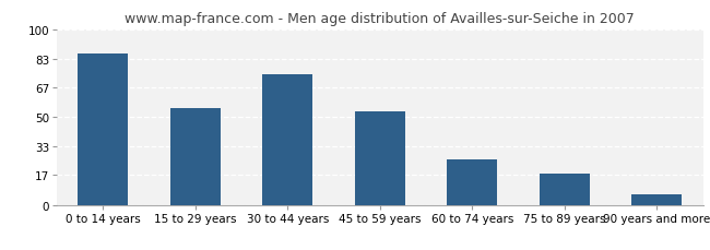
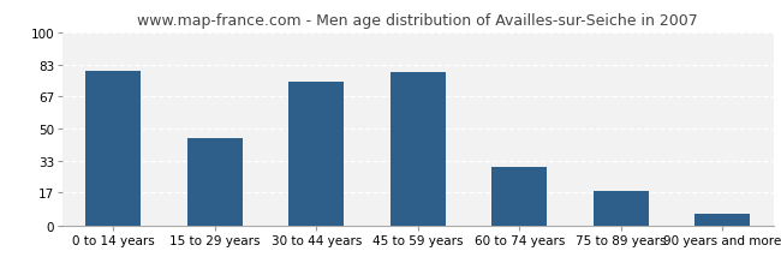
0 to 14 years: 86 -> 80
15 to 29 years: 55 -> 45
45 to 59 years: 53 -> 79
60 to 74 years: 26 -> 30
